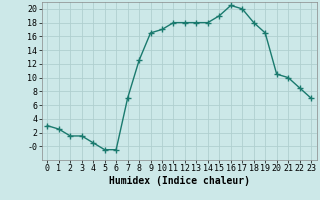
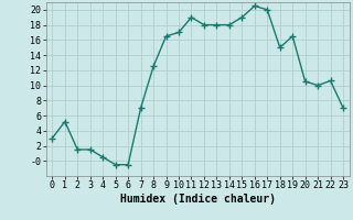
1: 2.5 -> 5.2
11: 18.0 -> 19.0
18: 18.0 -> 15.0
22: 8.5 -> 10.6
